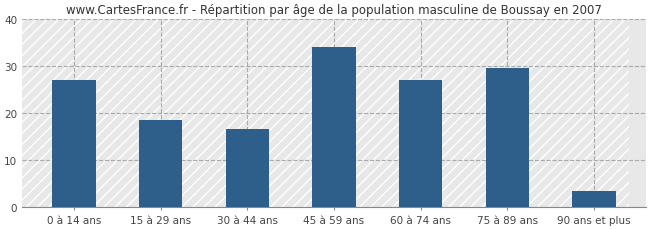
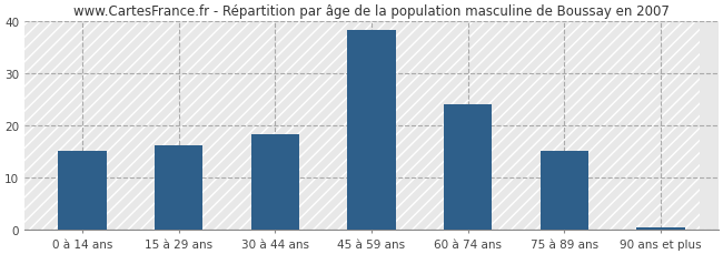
0 à 14 ans: 27.0 -> 15.2
15 à 29 ans: 18.5 -> 16.2
30 à 44 ans: 16.5 -> 18.2
45 à 59 ans: 34.0 -> 38.3
60 à 74 ans: 27.0 -> 24.0
75 à 89 ans: 29.5 -> 15.2
90 ans et plus: 3.5 -> 0.5
